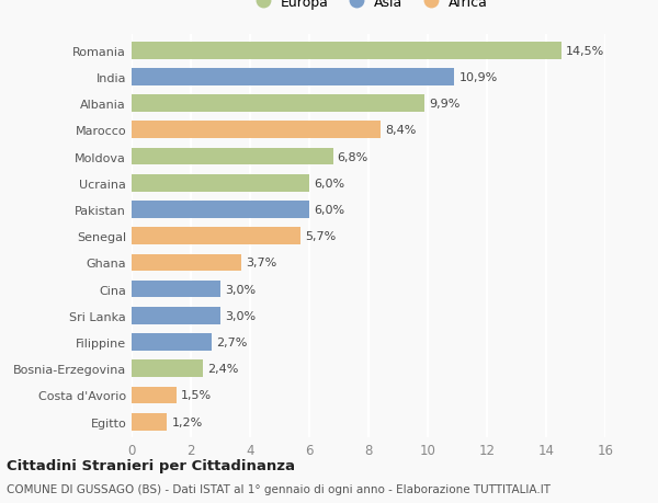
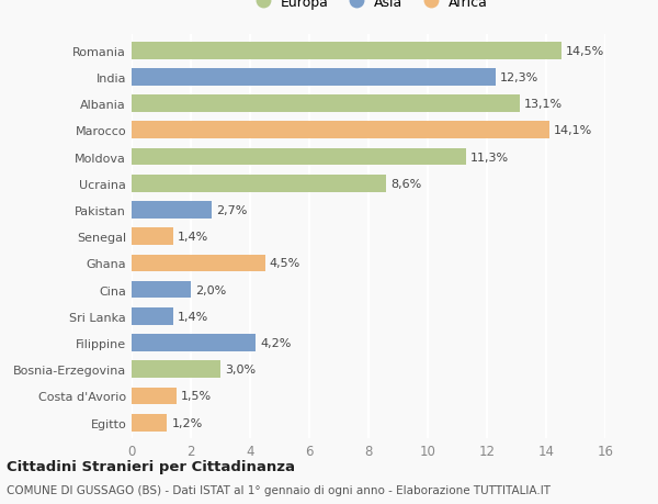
India: 10,9% -> 12,3%
Albania: 9,9% -> 13,1%
Marocco: 8,4% -> 14,1%
Moldova: 6,8% -> 11,3%
Ucraina: 6,0% -> 8,6%
Pakistan: 6,0% -> 2,7%
Senegal: 5,7% -> 1,4%
Ghana: 3,7% -> 4,5%
Cina: 3,0% -> 2,0%
Sri Lanka: 3,0% -> 1,4%
Filippine: 2,7% -> 4,2%
Bosnia-Erzegovina: 2,4% -> 3,0%
